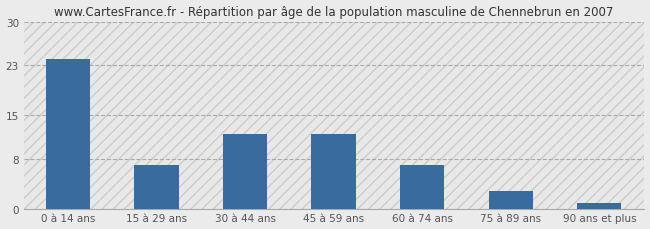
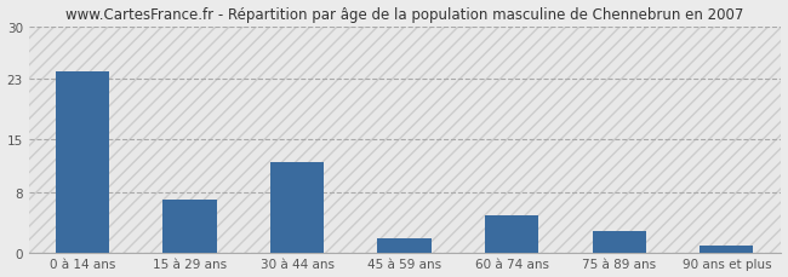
45 à 59 ans: 12 -> 2
60 à 74 ans: 7 -> 5
